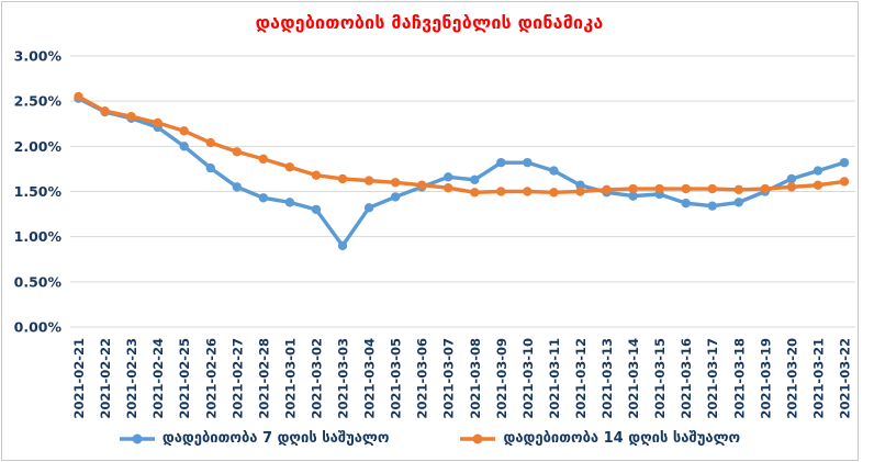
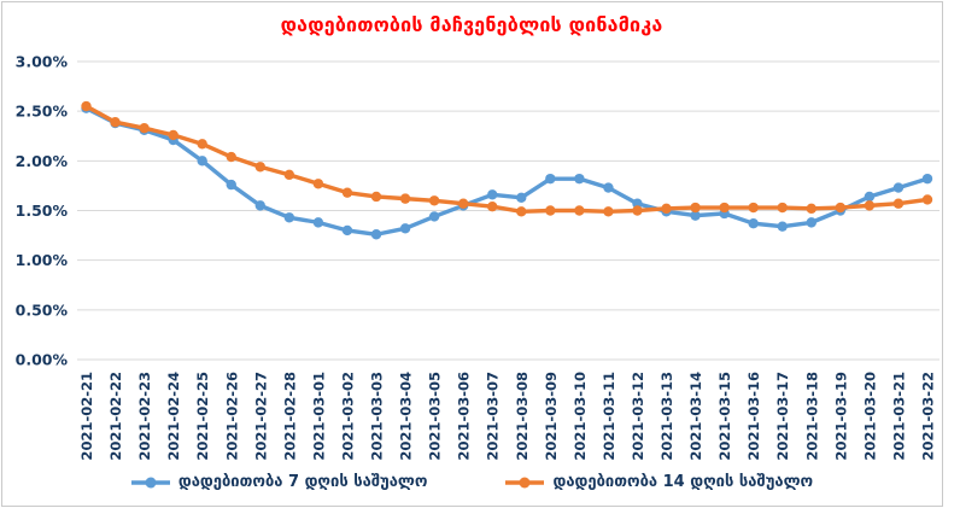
დადებითობა 7 დღის საშუალო/2021-03-03: 0.9% -> 1.3%
